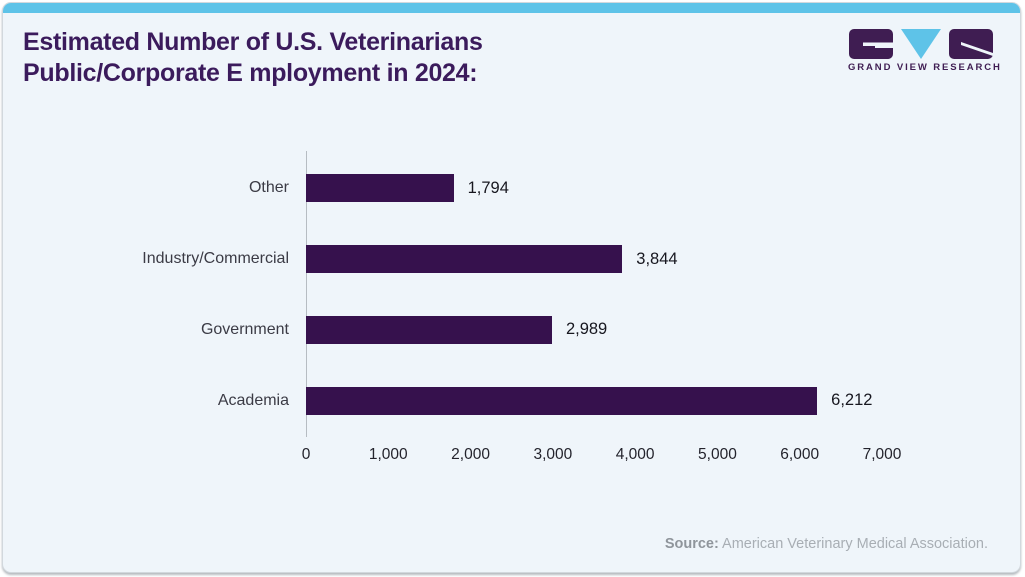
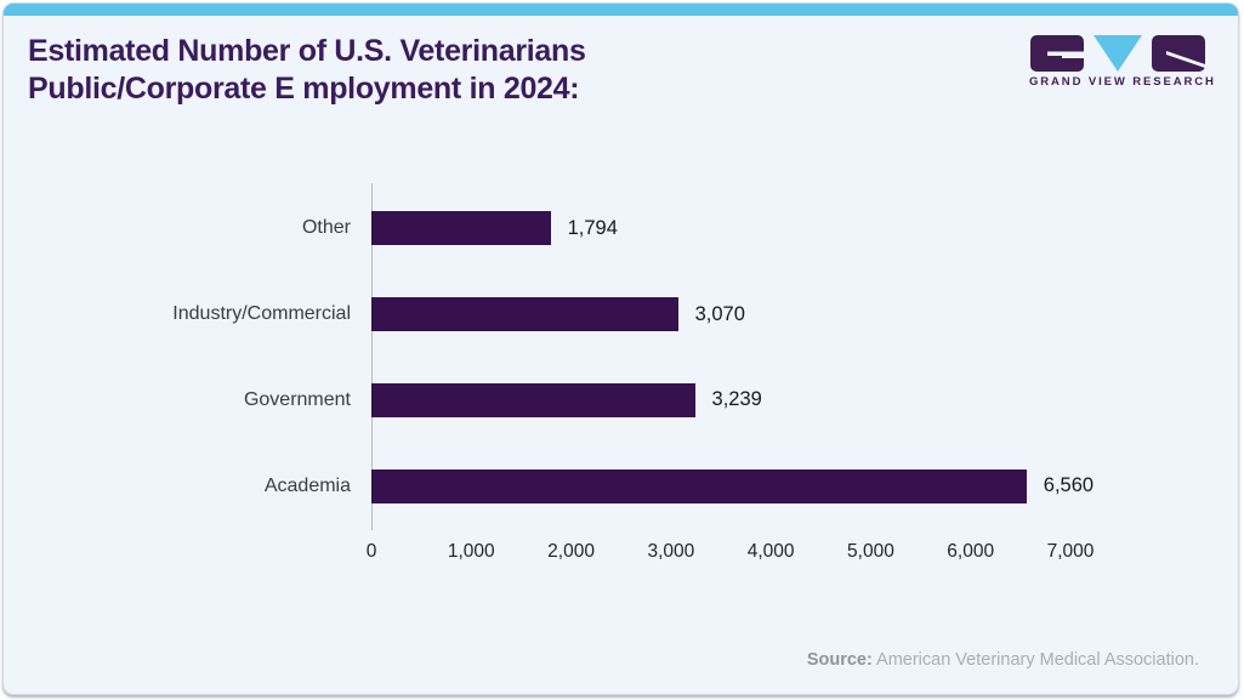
Industry/Commercial: 3,844 -> 3,070
Government: 2,989 -> 3,239
Academia: 6,212 -> 6,560
